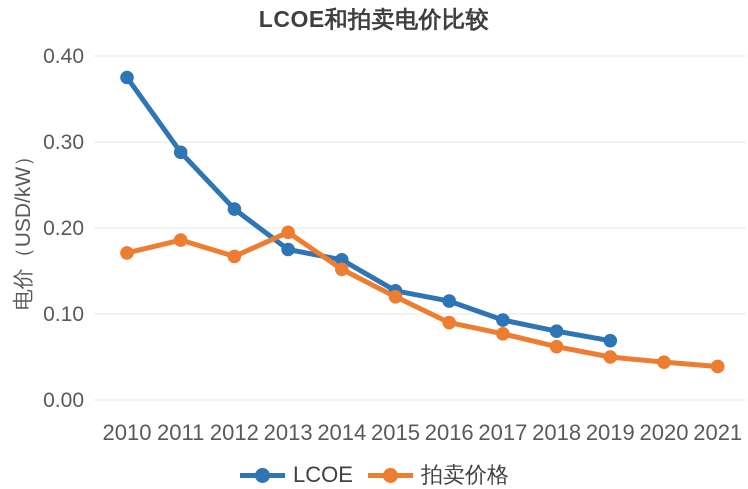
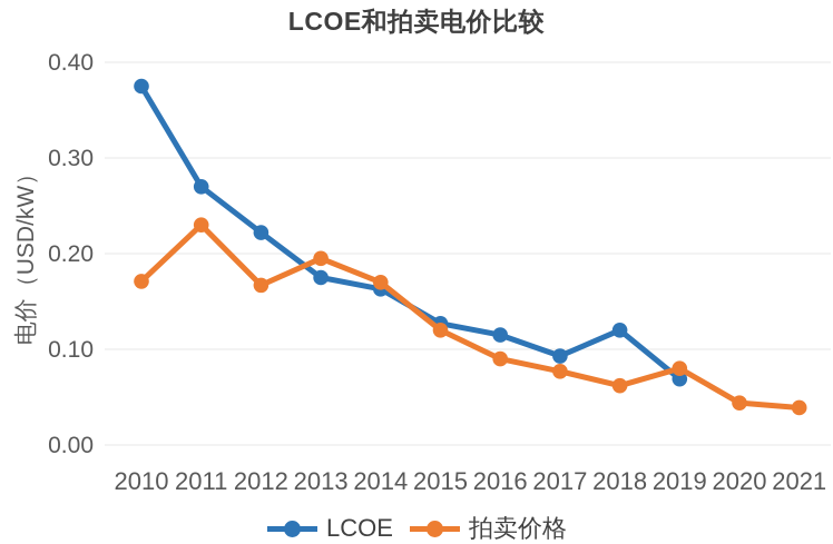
LCOE/2011: 0.29 -> 0.27
拍卖价格/2011: 0.19 -> 0.23
拍卖价格/2014: 0.15 -> 0.17
LCOE/2018: 0.08 -> 0.12
拍卖价格/2019: 0.05 -> 0.08
